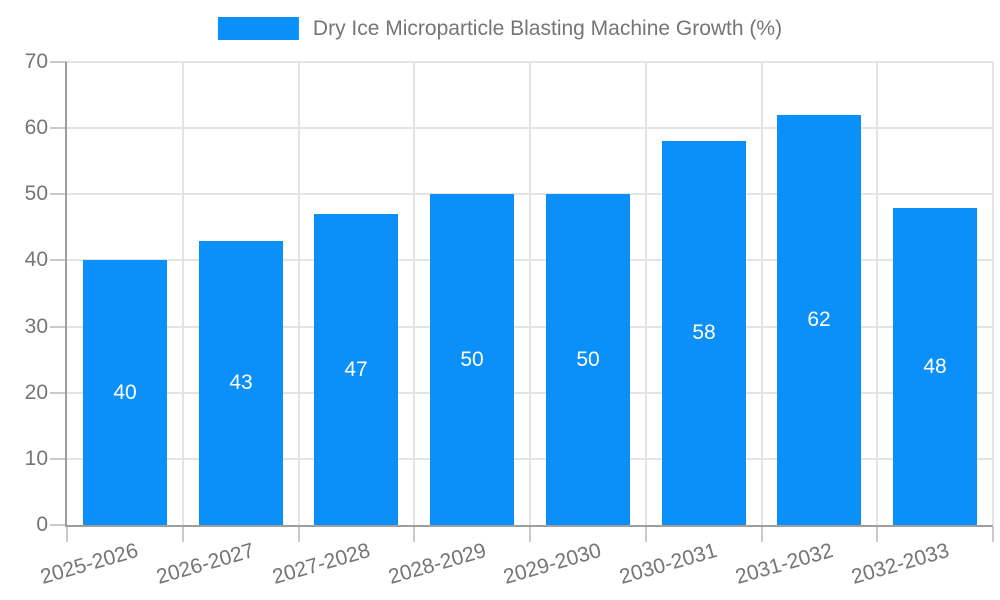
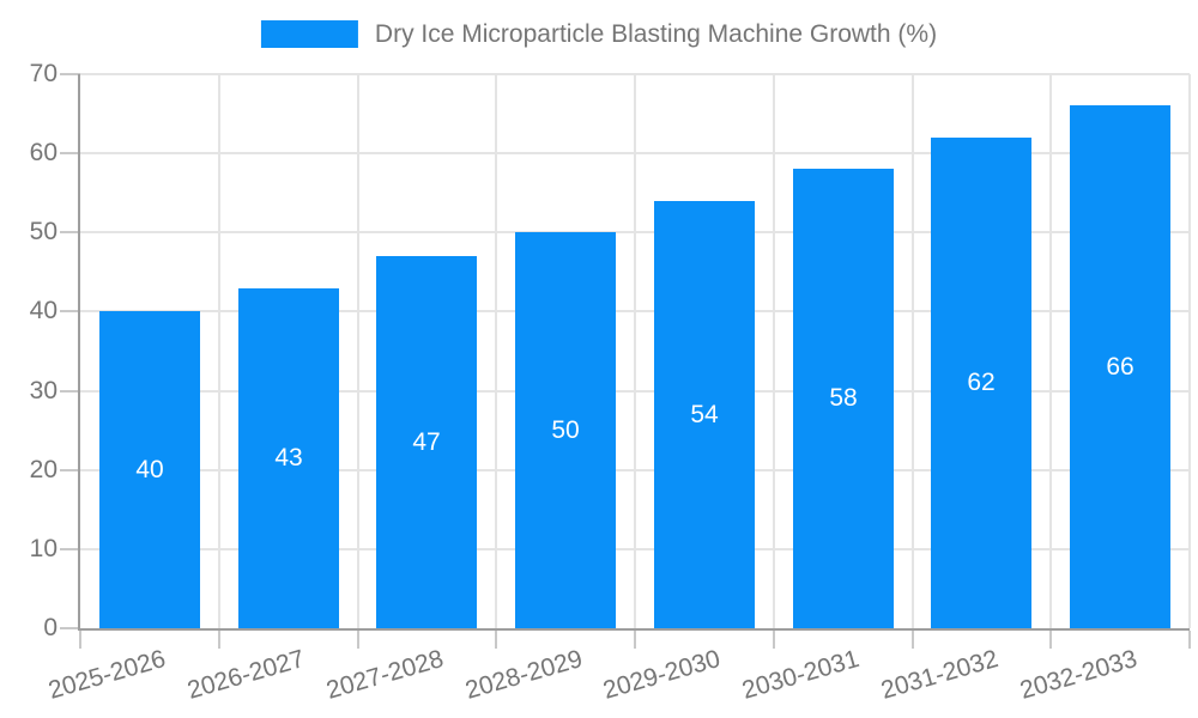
2029-2030: 50 -> 54
2032-2033: 48 -> 66
